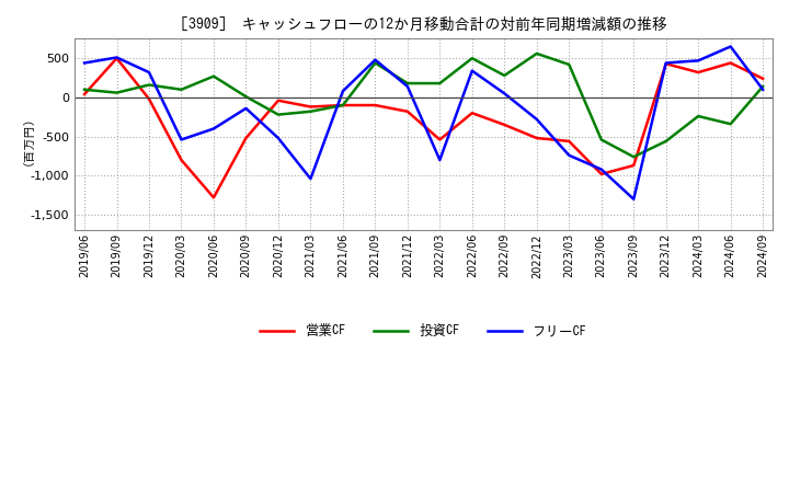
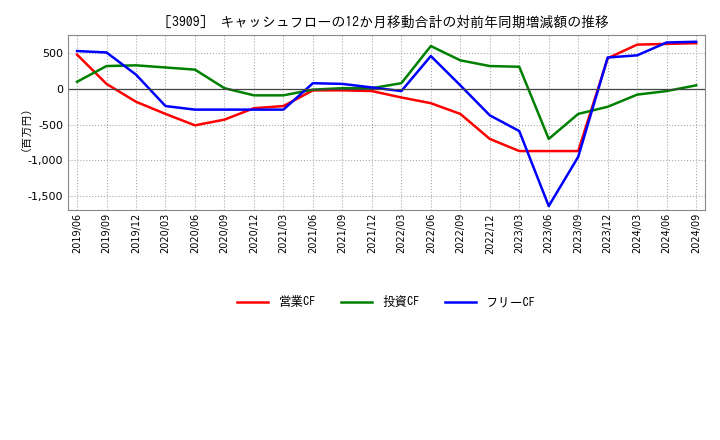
営業CF/2019/06: 40 -> 480
フリーCF/2019/06: 440 -> 530
営業CF/2019/09: 500 -> 70
投資CF/2019/09: 60 -> 320
営業CF/2019/12: -20 -> -180
投資CF/2019/12: 160 -> 330
フリーCF/2019/12: 320 -> 200
営業CF/2020/03: -800 -> -350
投資CF/2020/03: 100 -> 300
フリーCF/2020/03: -540 -> -240
営業CF/2020/06: -1,280 -> -510
フリーCF/2020/06: -400 -> -290
営業CF/2020/09: -520 -> -430
フリーCF/2020/09: -140 -> -290
営業CF/2020/12: -40 -> -270
投資CF/2020/12: -220 -> -90
フリーCF/2020/12: -520 -> -290
営業CF/2021/03: -120 -> -240
投資CF/2021/03: -180 -> -90
フリーCF/2021/03: -1,040 -> -290
営業CF/2021/06: -100 -> -20
投資CF/2021/06: -100 -> -10
営業CF/2021/09: -100 -> -20
投資CF/2021/09: 440 -> 10
フリーCF/2021/09: 480 -> 70
営業CF/2021/12: -180 -> -30
投資CF/2021/12: 180 -> 10
フリーCF/2021/12: 140 -> 20
営業CF/2022/03: -540 -> -120
投資CF/2022/03: 180 -> 80
フリーCF/2022/03: -800 -> -30
投資CF/2022/06: 500 -> 600
フリーCF/2022/06: 340 -> 460
投資CF/2022/09: 280 -> 400
営業CF/2022/12: -520 -> -700
投資CF/2022/12: 560 -> 320
フリーCF/2022/12: -280 -> -370
営業CF/2023/03: -560 -> -870
投資CF/2023/03: 420 -> 310
フリーCF/2023/03: -740 -> -590
営業CF/2023/06: -980 -> -870
投資CF/2023/06: -540 -> -700
フリーCF/2023/06: -920 -> -1,640
投資CF/2023/09: -760 -> -350
フリーCF/2023/09: -1,300 -> -950
投資CF/2023/12: -560 -> -250
営業CF/2024/03: 320 -> 620
投資CF/2024/03: -240 -> -80
営業CF/2024/06: 440 -> 630
投資CF/2024/06: -340 -> -30
営業CF/2024/09: 240 -> 640
投資CF/2024/09: 140 -> 50
フリーCF/2024/09: 100 -> 660
